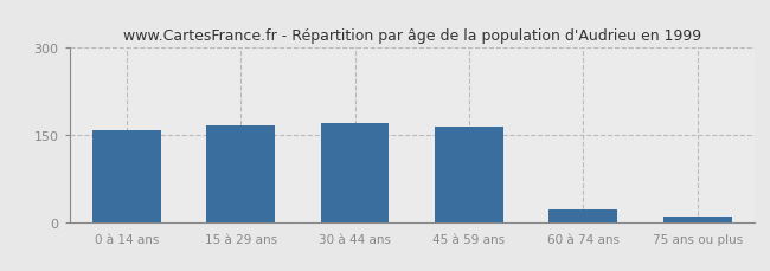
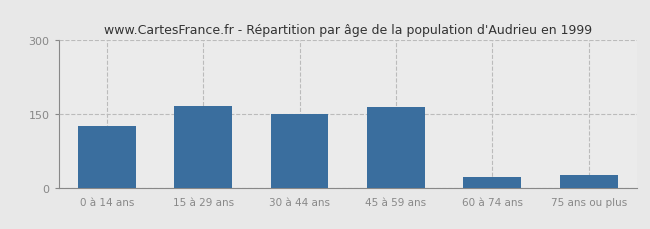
0 à 14 ans: 158 -> 125
30 à 44 ans: 171 -> 150
75 ans ou plus: 10 -> 25
